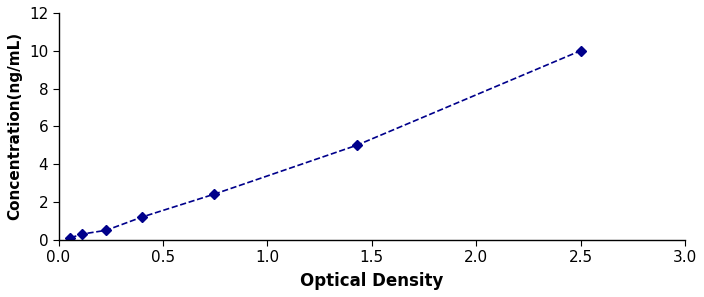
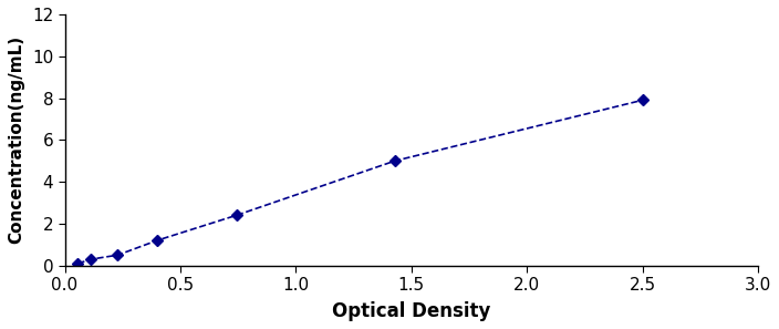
2.5: 10.0 -> 7.9
